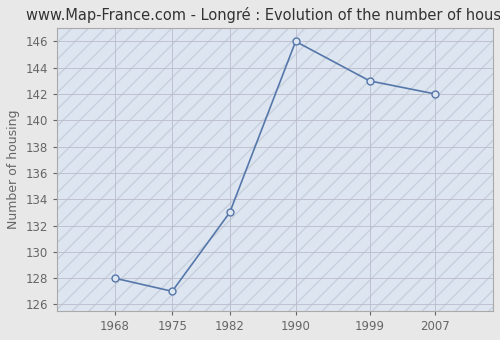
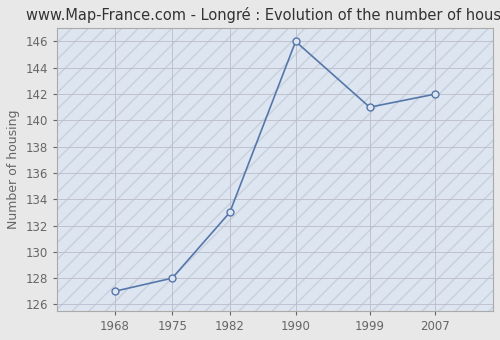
1968: 128 -> 127
1975: 127 -> 128
1999: 143 -> 141
